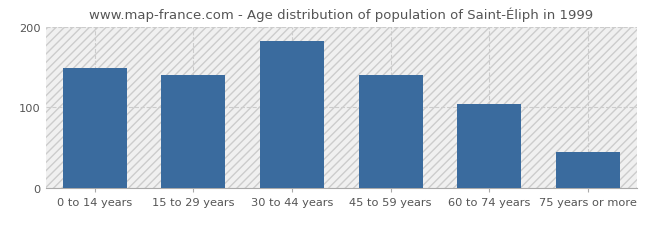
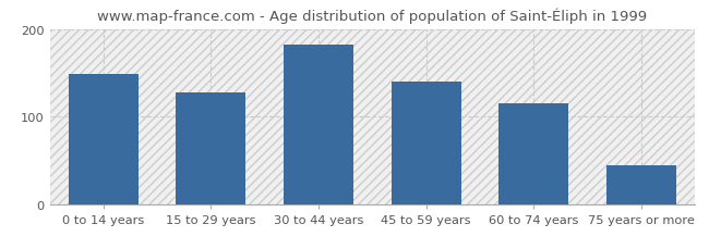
15 to 29 years: 140 -> 127
60 to 74 years: 104 -> 115
